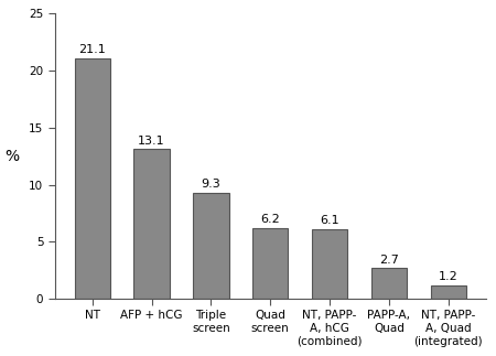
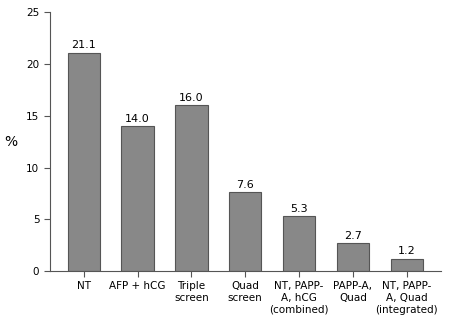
AFP + hCG: 13.1 -> 14.0
Triple screen: 9.3 -> 16.0
Quad screen: 6.2 -> 7.6
NT, PAPP- A, hCG (combined): 6.1 -> 5.3
